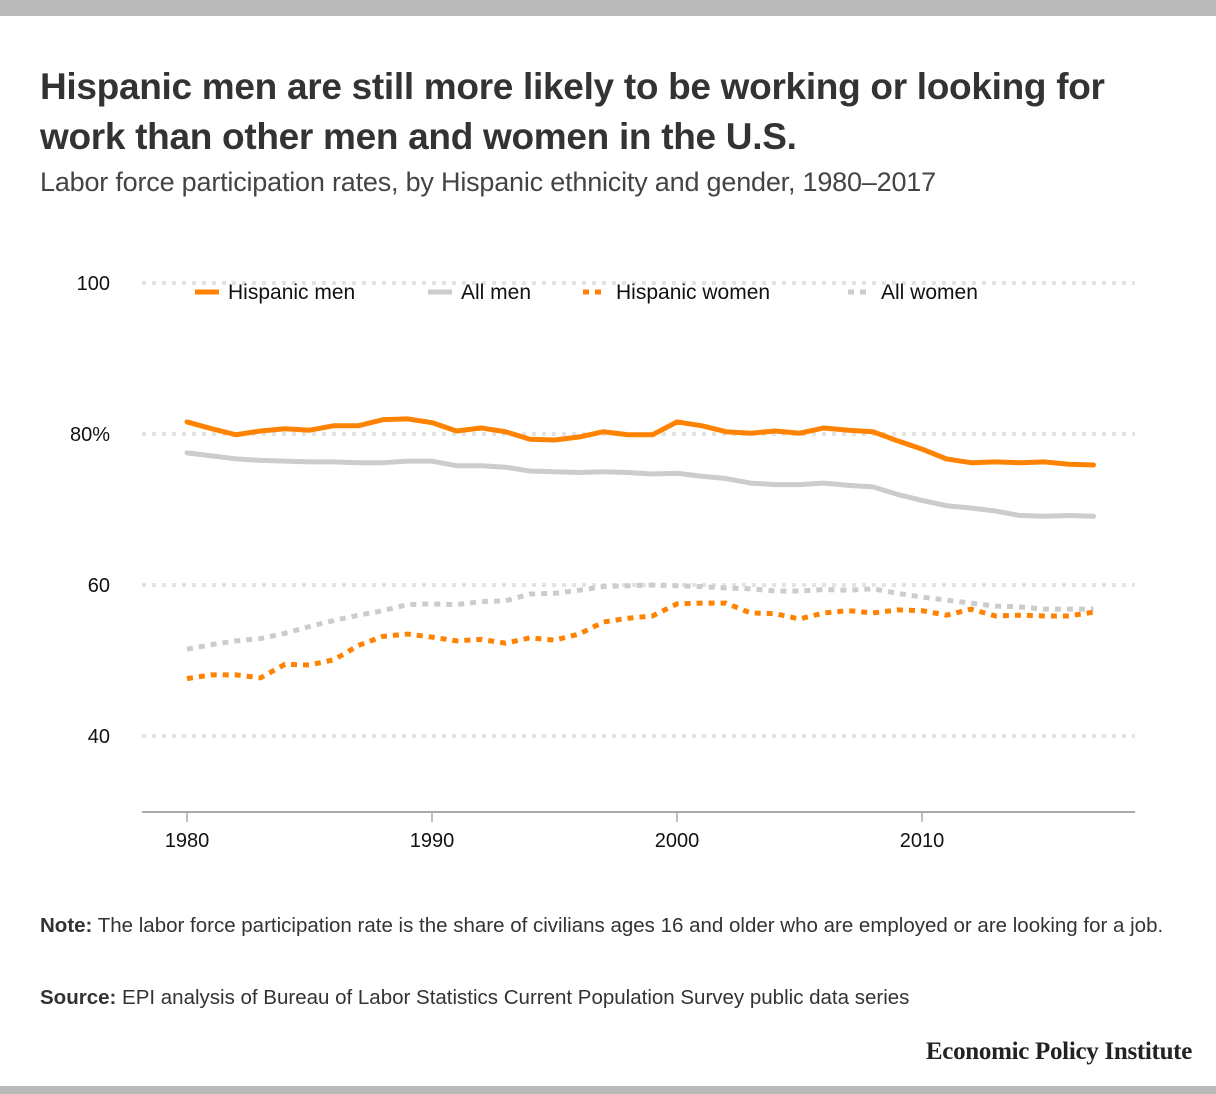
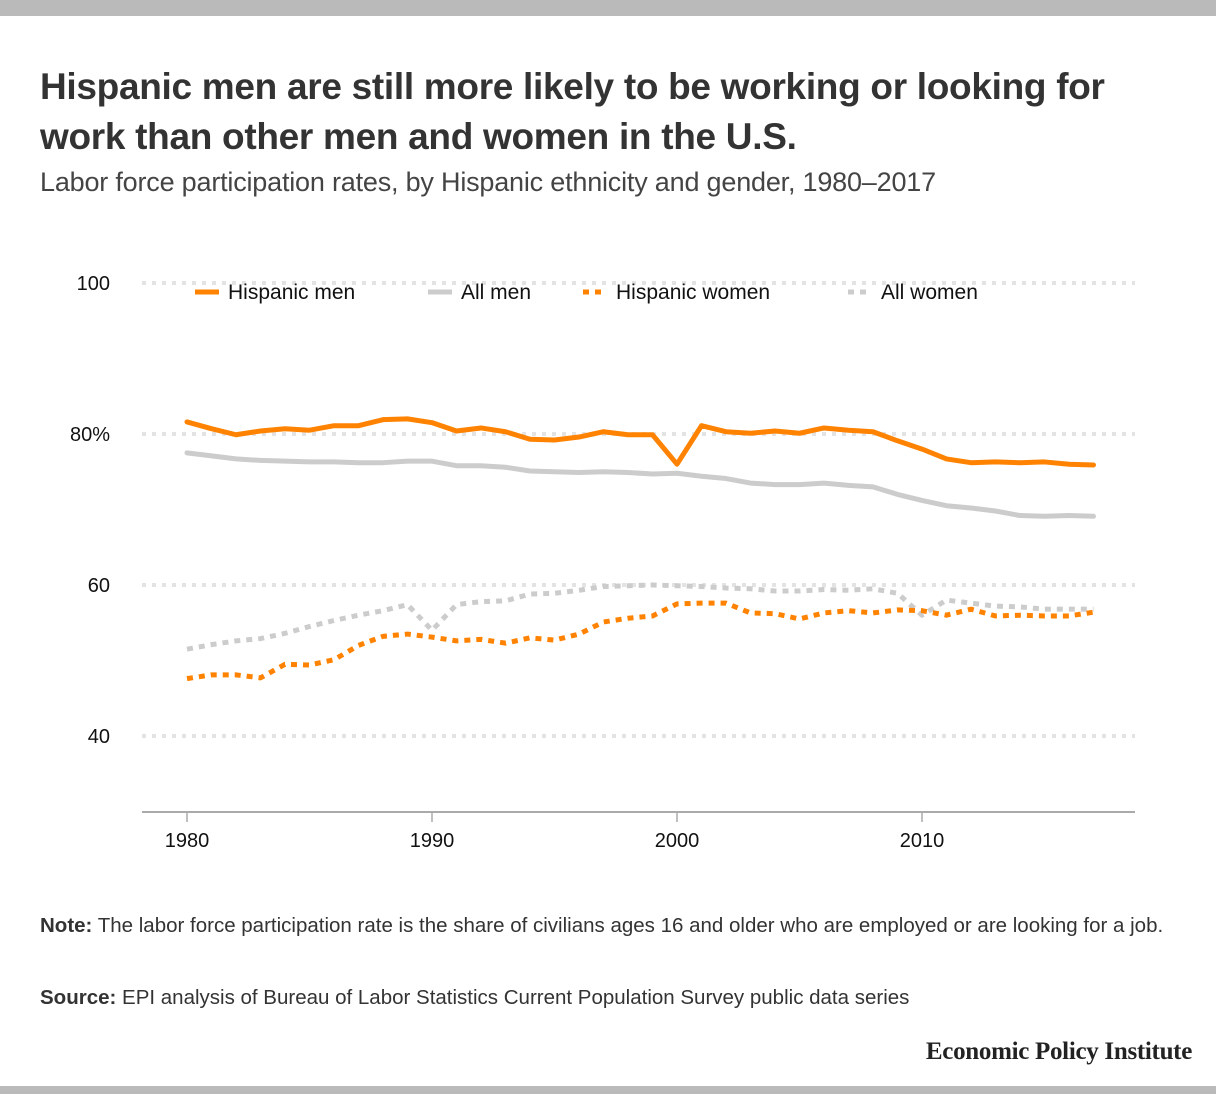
All women/1990: 58 -> 54
Hispanic men/2000: 82 -> 76
All women/2010: 58 -> 56
